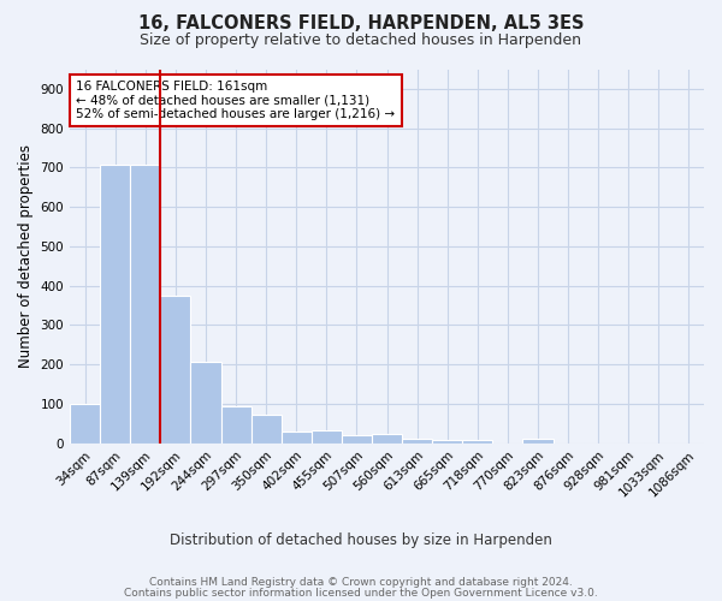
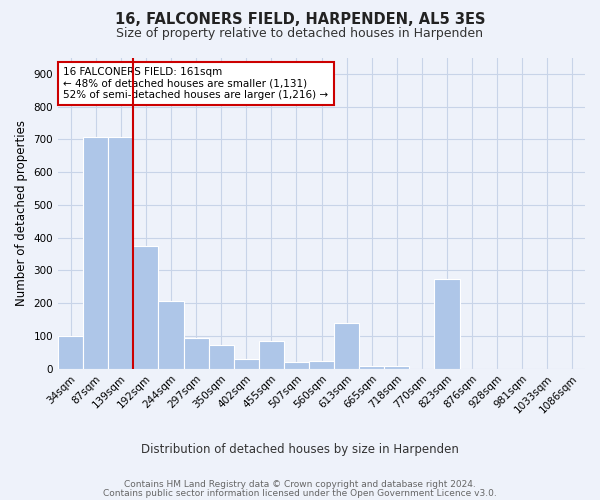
455sqm: 32 -> 85
613sqm: 11 -> 140
823sqm: 10 -> 275
